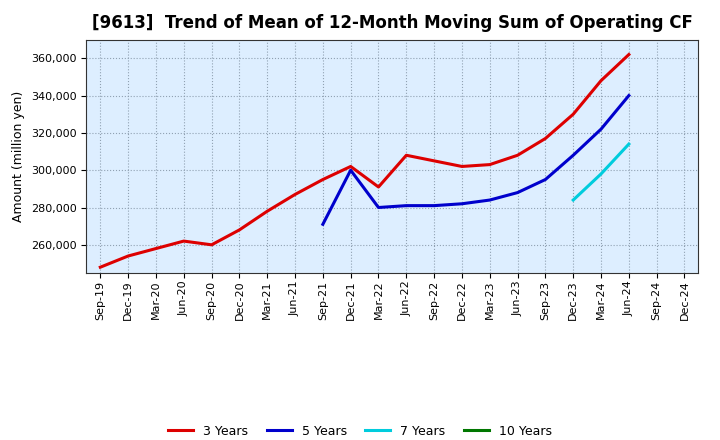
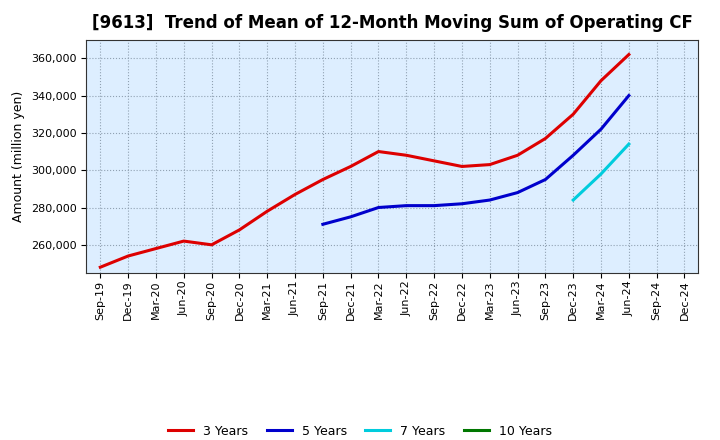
5 Years/Dec-21: 300,000 -> 275,000
3 Years/Mar-22: 291,000 -> 310,000
